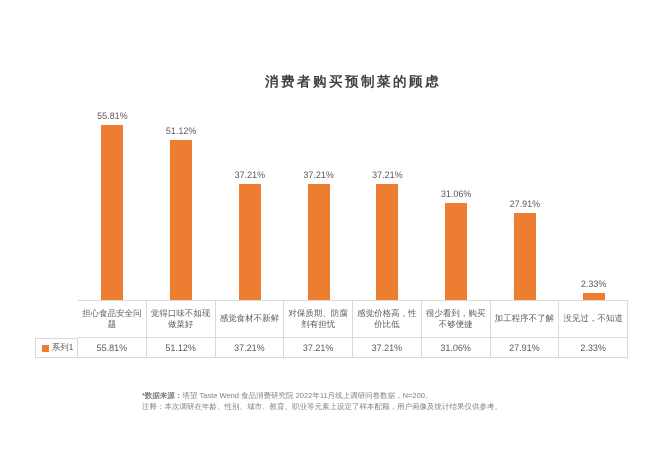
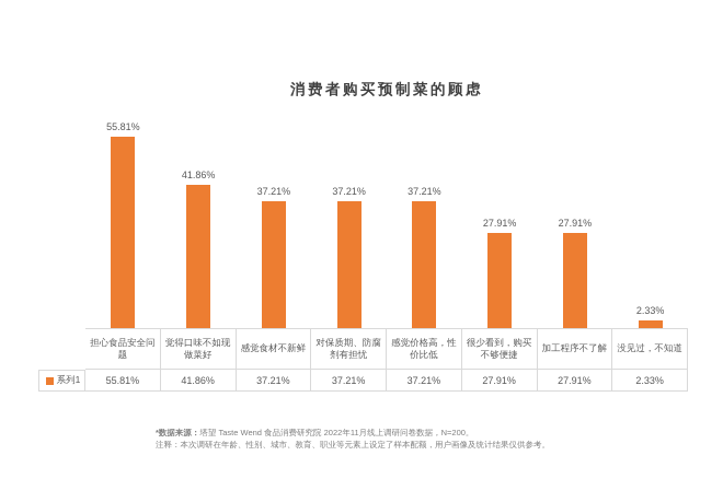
觉得口味不如现做菜好: 51.12% -> 41.86%
很少看到，购买不够便捷: 31.06% -> 27.91%
